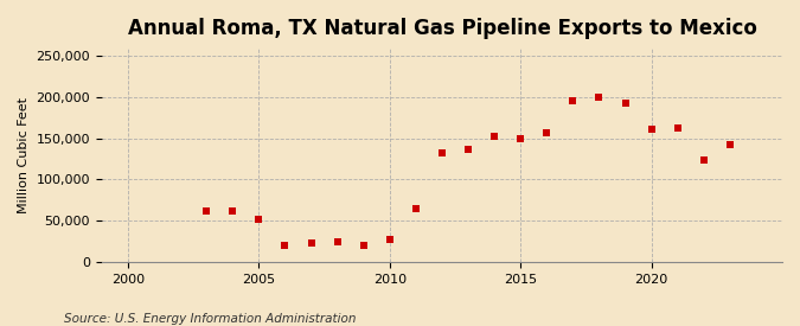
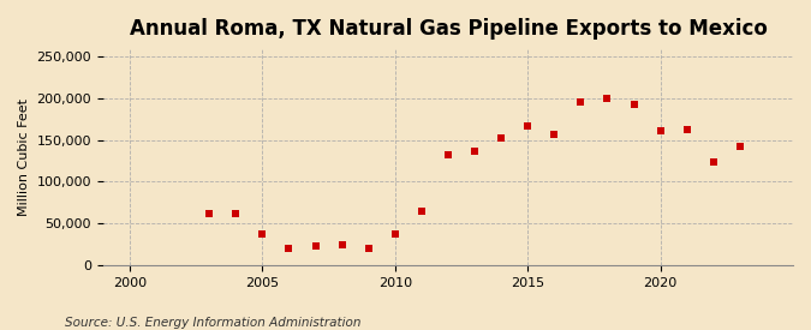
2005: 52,000 -> 37,000
2010: 28,000 -> 37,000
2015: 150,000 -> 167,000
